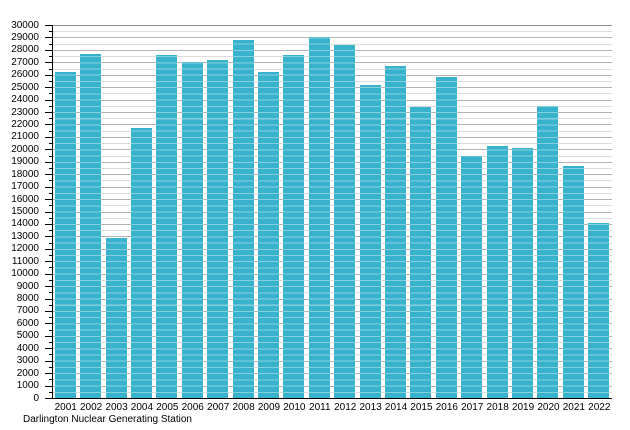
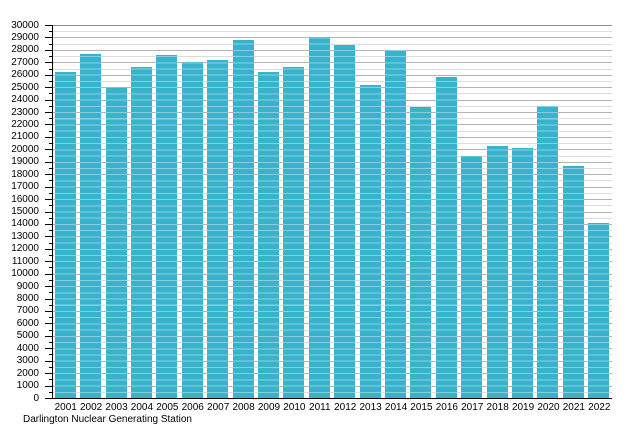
2003: 12900 -> 24900
2004: 21700 -> 26600
2010: 27600 -> 26600
2014: 26700 -> 28000
